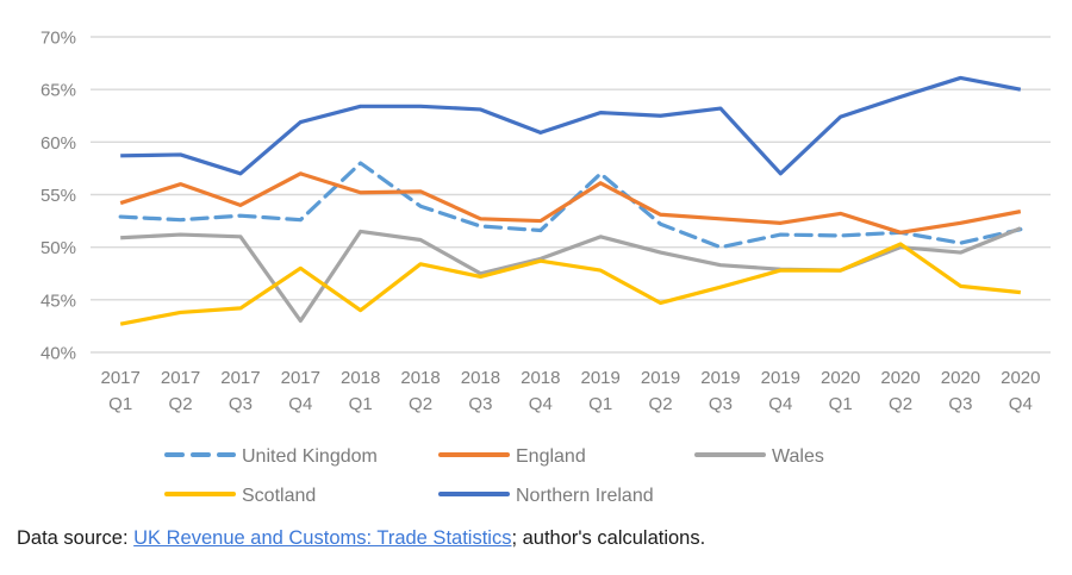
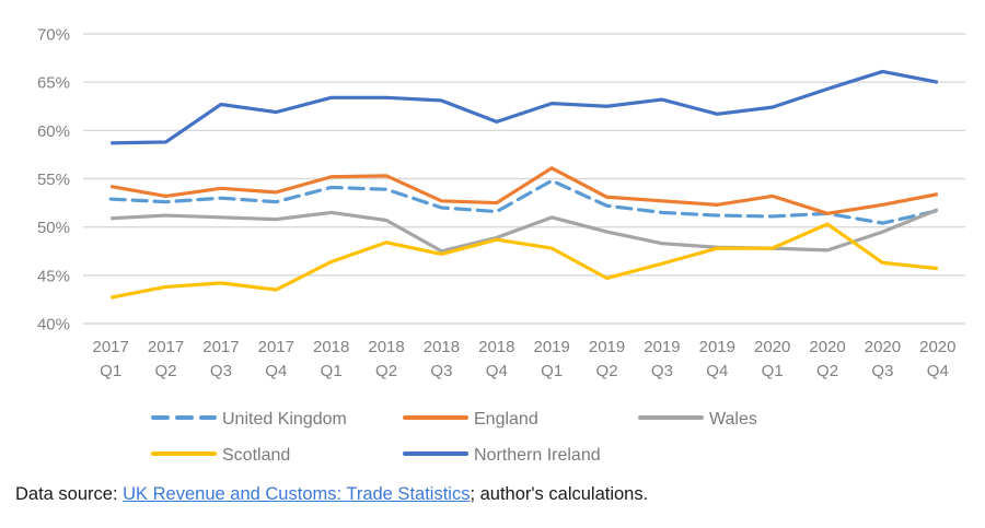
England/2017 Q2: 56% -> 53%
Northern Ireland/2017 Q3: 57% -> 63%
England/2017 Q4: 57% -> 54%
Wales/2017 Q4: 43% -> 51%
Scotland/2017 Q4: 48% -> 44%
United Kingdom/2018 Q1: 58% -> 54%
Scotland/2018 Q1: 44% -> 46%
United Kingdom/2019 Q1: 57% -> 55%
United Kingdom/2019 Q3: 50% -> 52%
Northern Ireland/2019 Q4: 57% -> 62%
Wales/2020 Q2: 50% -> 48%
